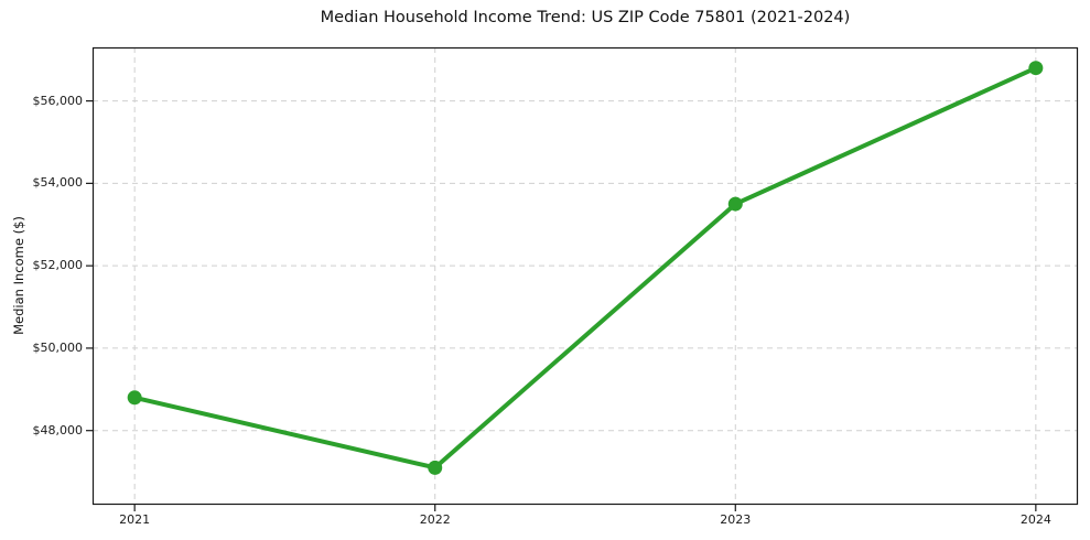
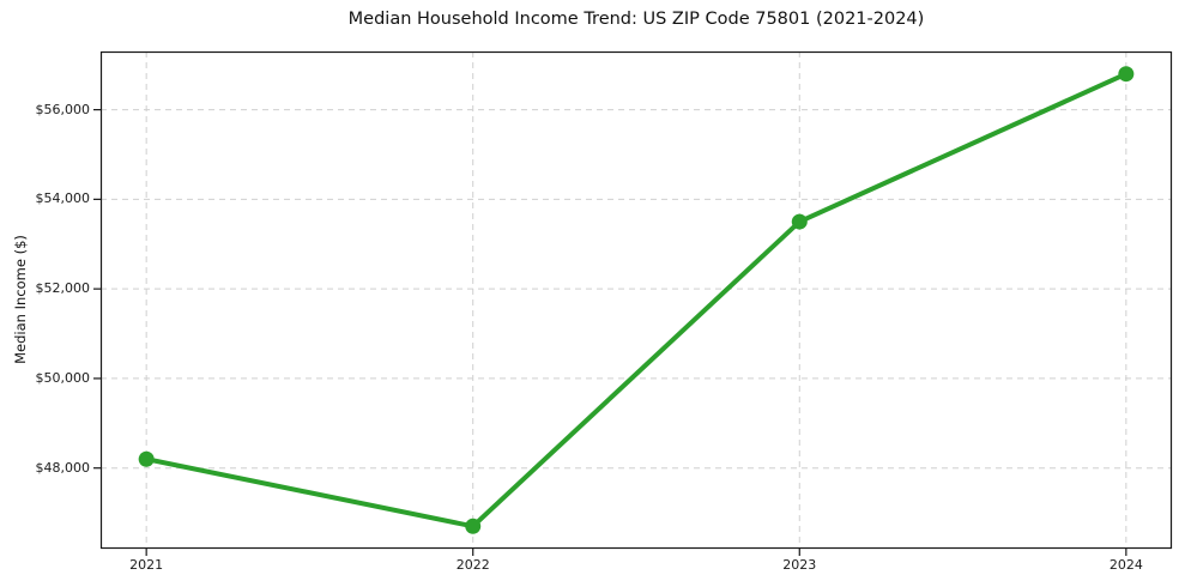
2021: $48800 -> $48200
2022: $47100 -> $46700
